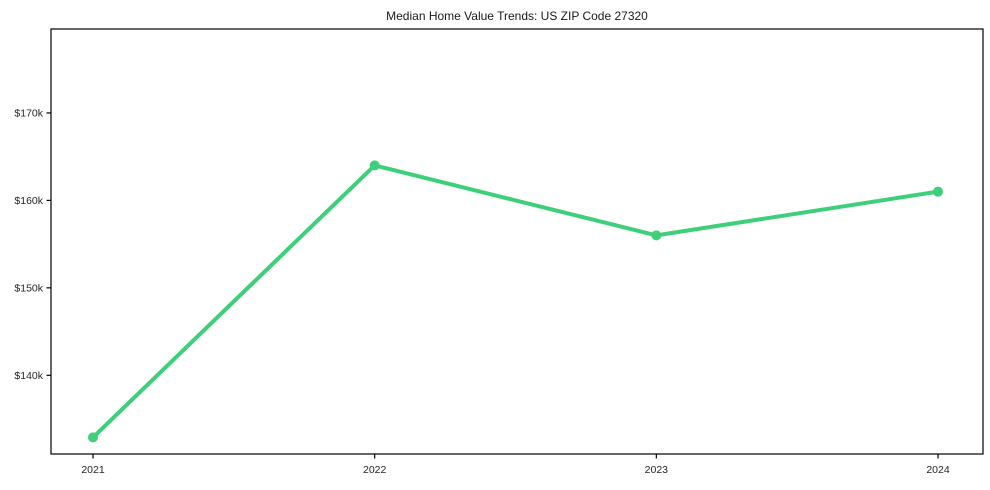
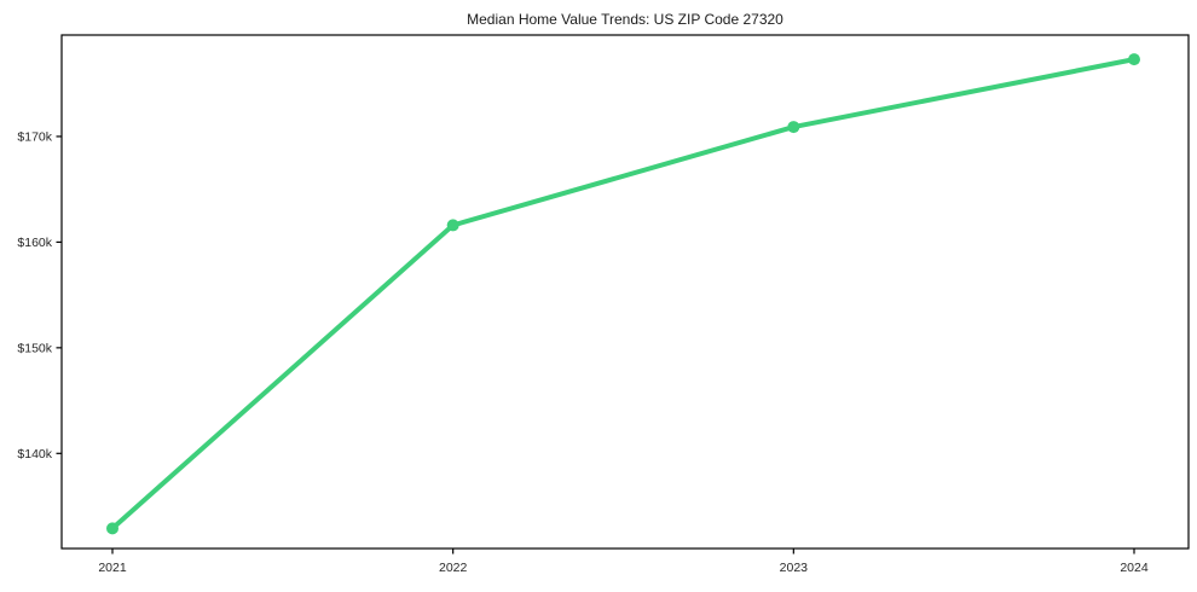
2022: $164k -> $162k
2023: $156k -> $171k
2024: $161k -> $177k
